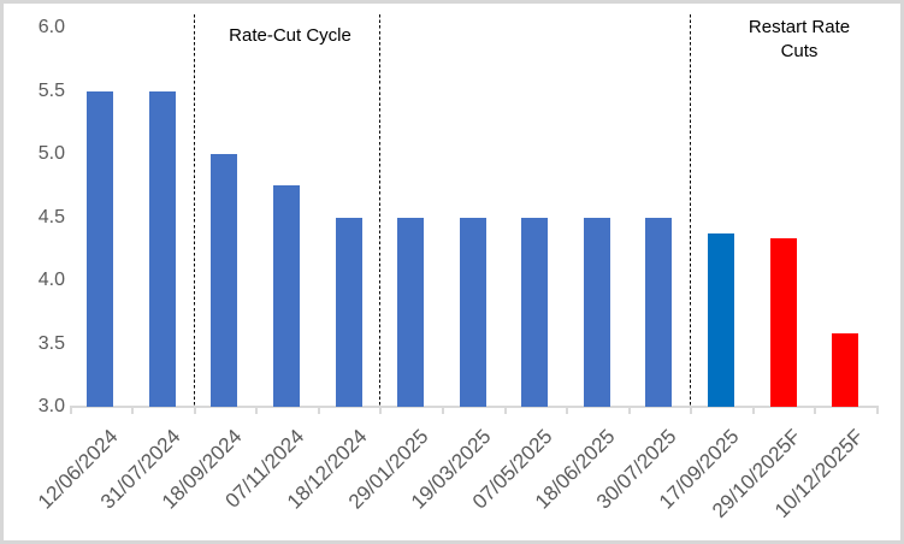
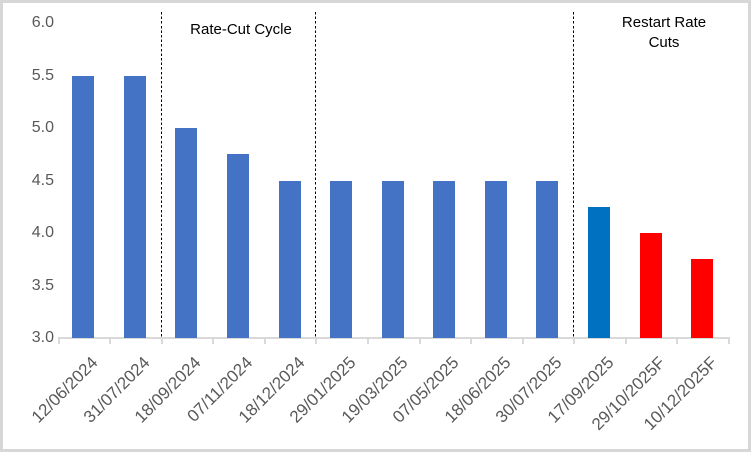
17/09/2025: 4.37 -> 4.25
29/10/2025F: 4.33 -> 4.00
10/12/2025F: 3.58 -> 3.75
